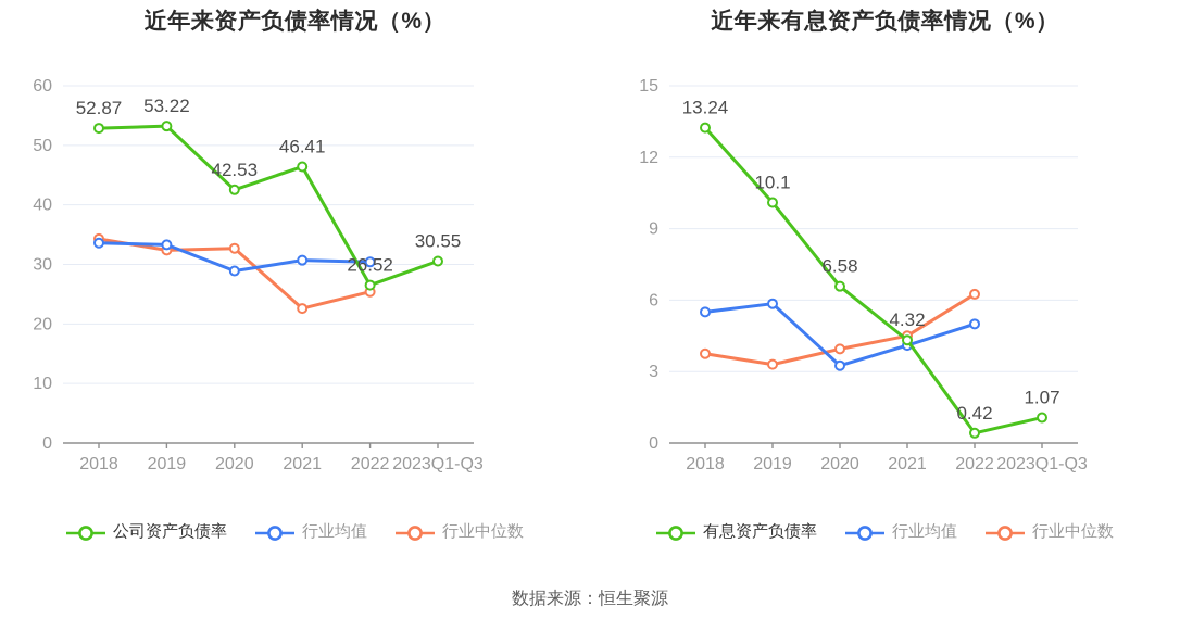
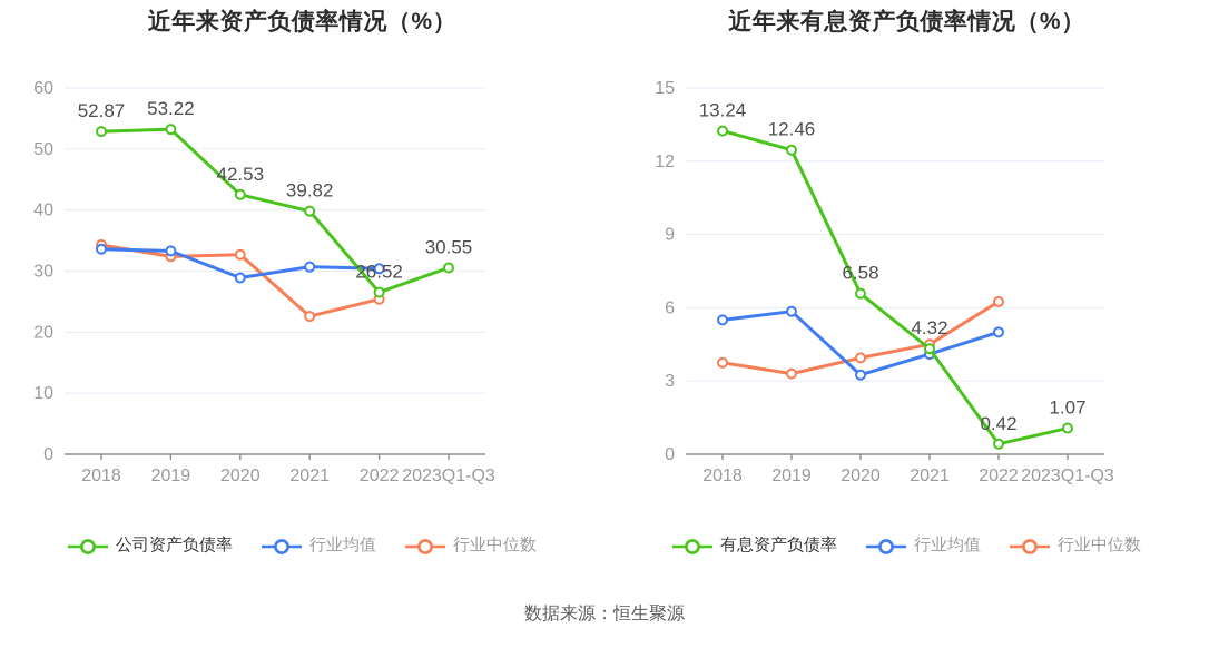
近年来资产负债率情况（%）/公司资产负债率/2021: 46.41 -> 39.82
近年来有息资产负债率情况（%）/有息资产负债率/2019: 10.1 -> 12.46
